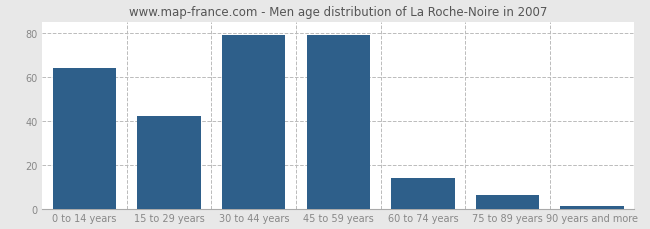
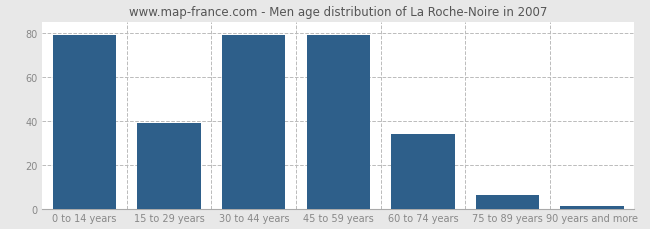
0 to 14 years: 64 -> 79
15 to 29 years: 42 -> 39
60 to 74 years: 14 -> 34
